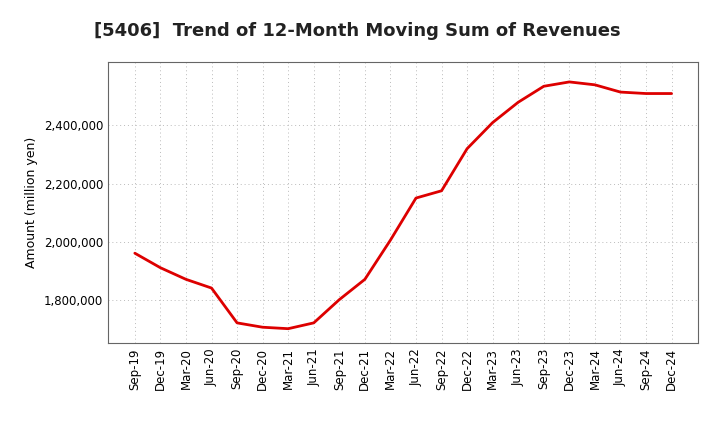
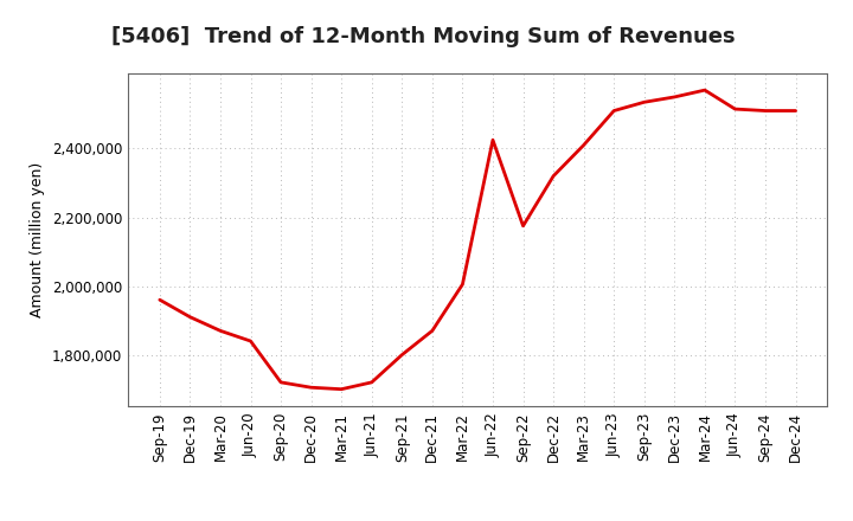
Jun-22: 2,150,000 -> 2,425,000
Jun-23: 2,480,000 -> 2,510,000
Mar-24: 2,540,000 -> 2,570,000
